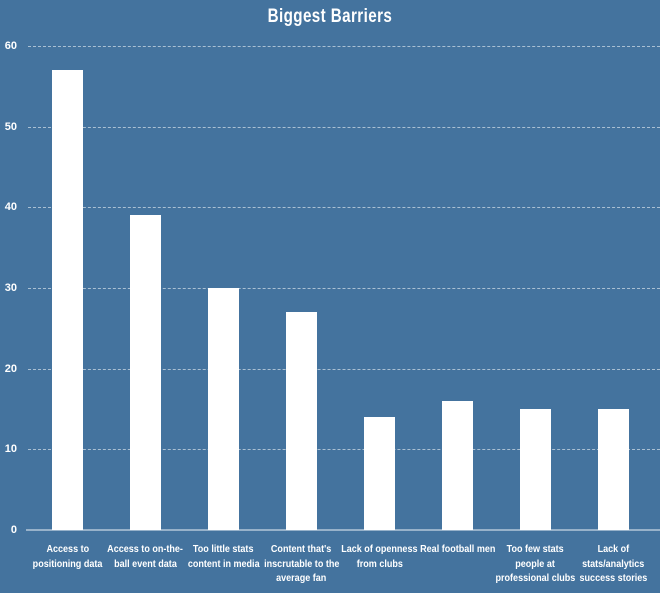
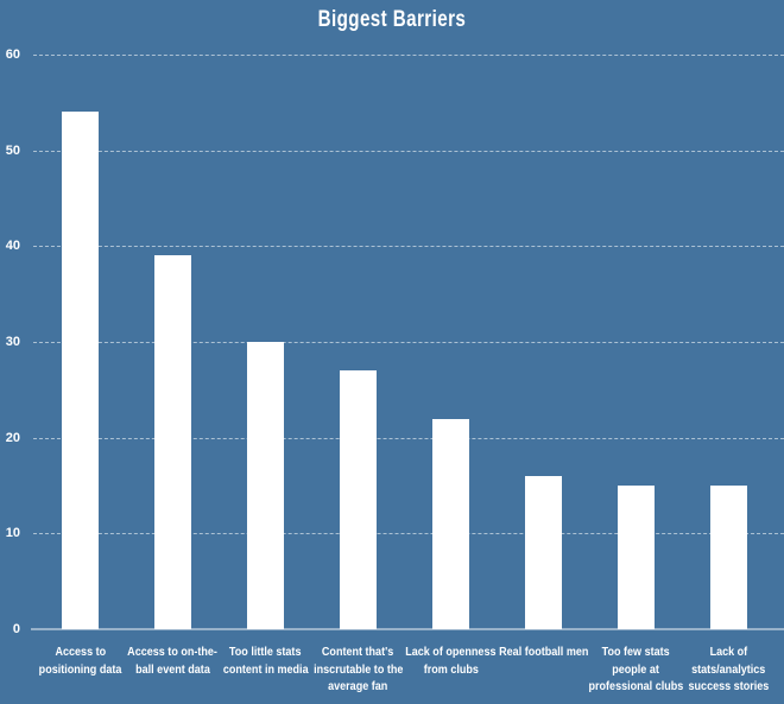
Access to positioning data: 57 -> 54
Lack of openness from clubs: 14 -> 22
